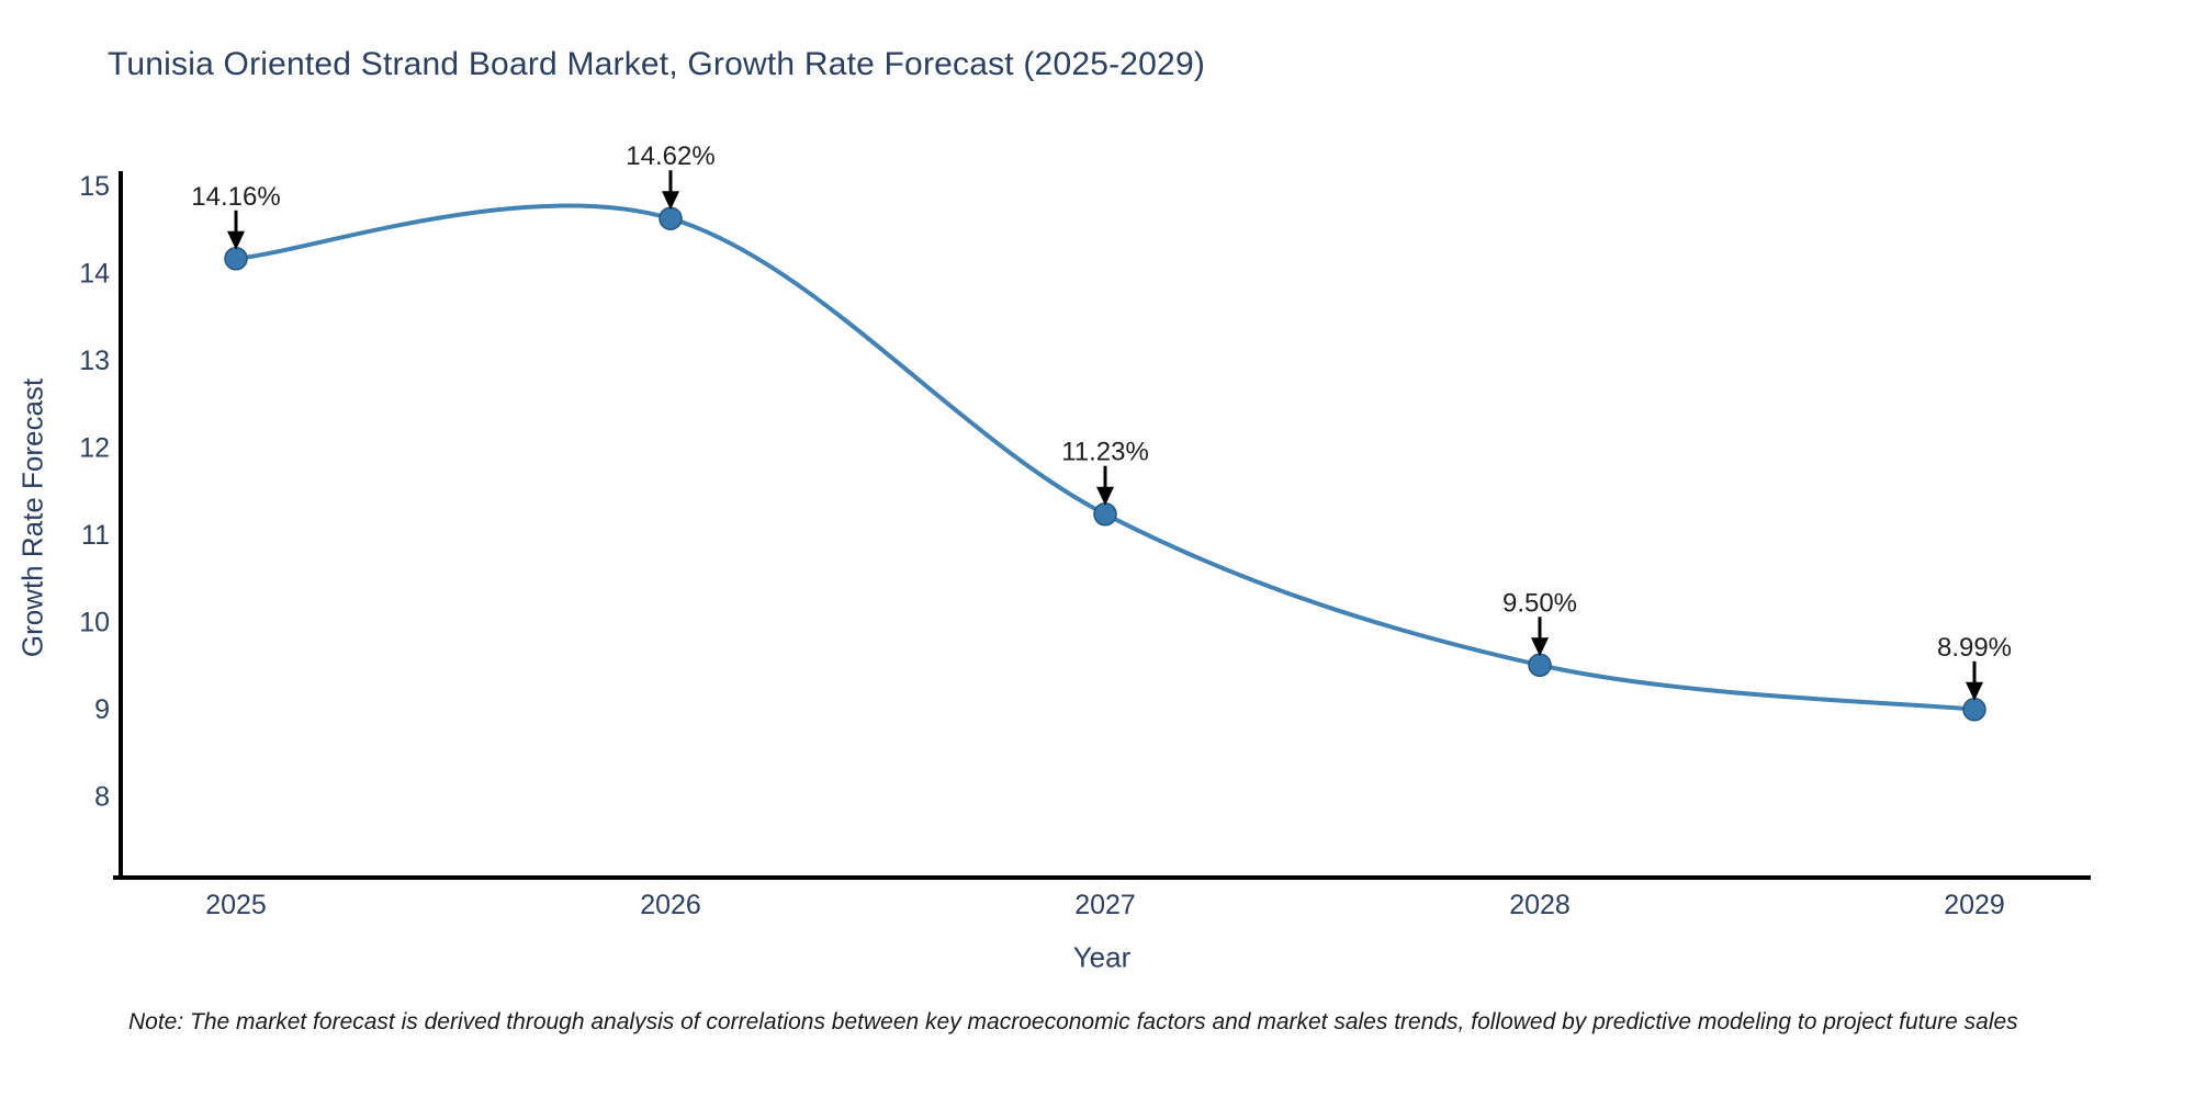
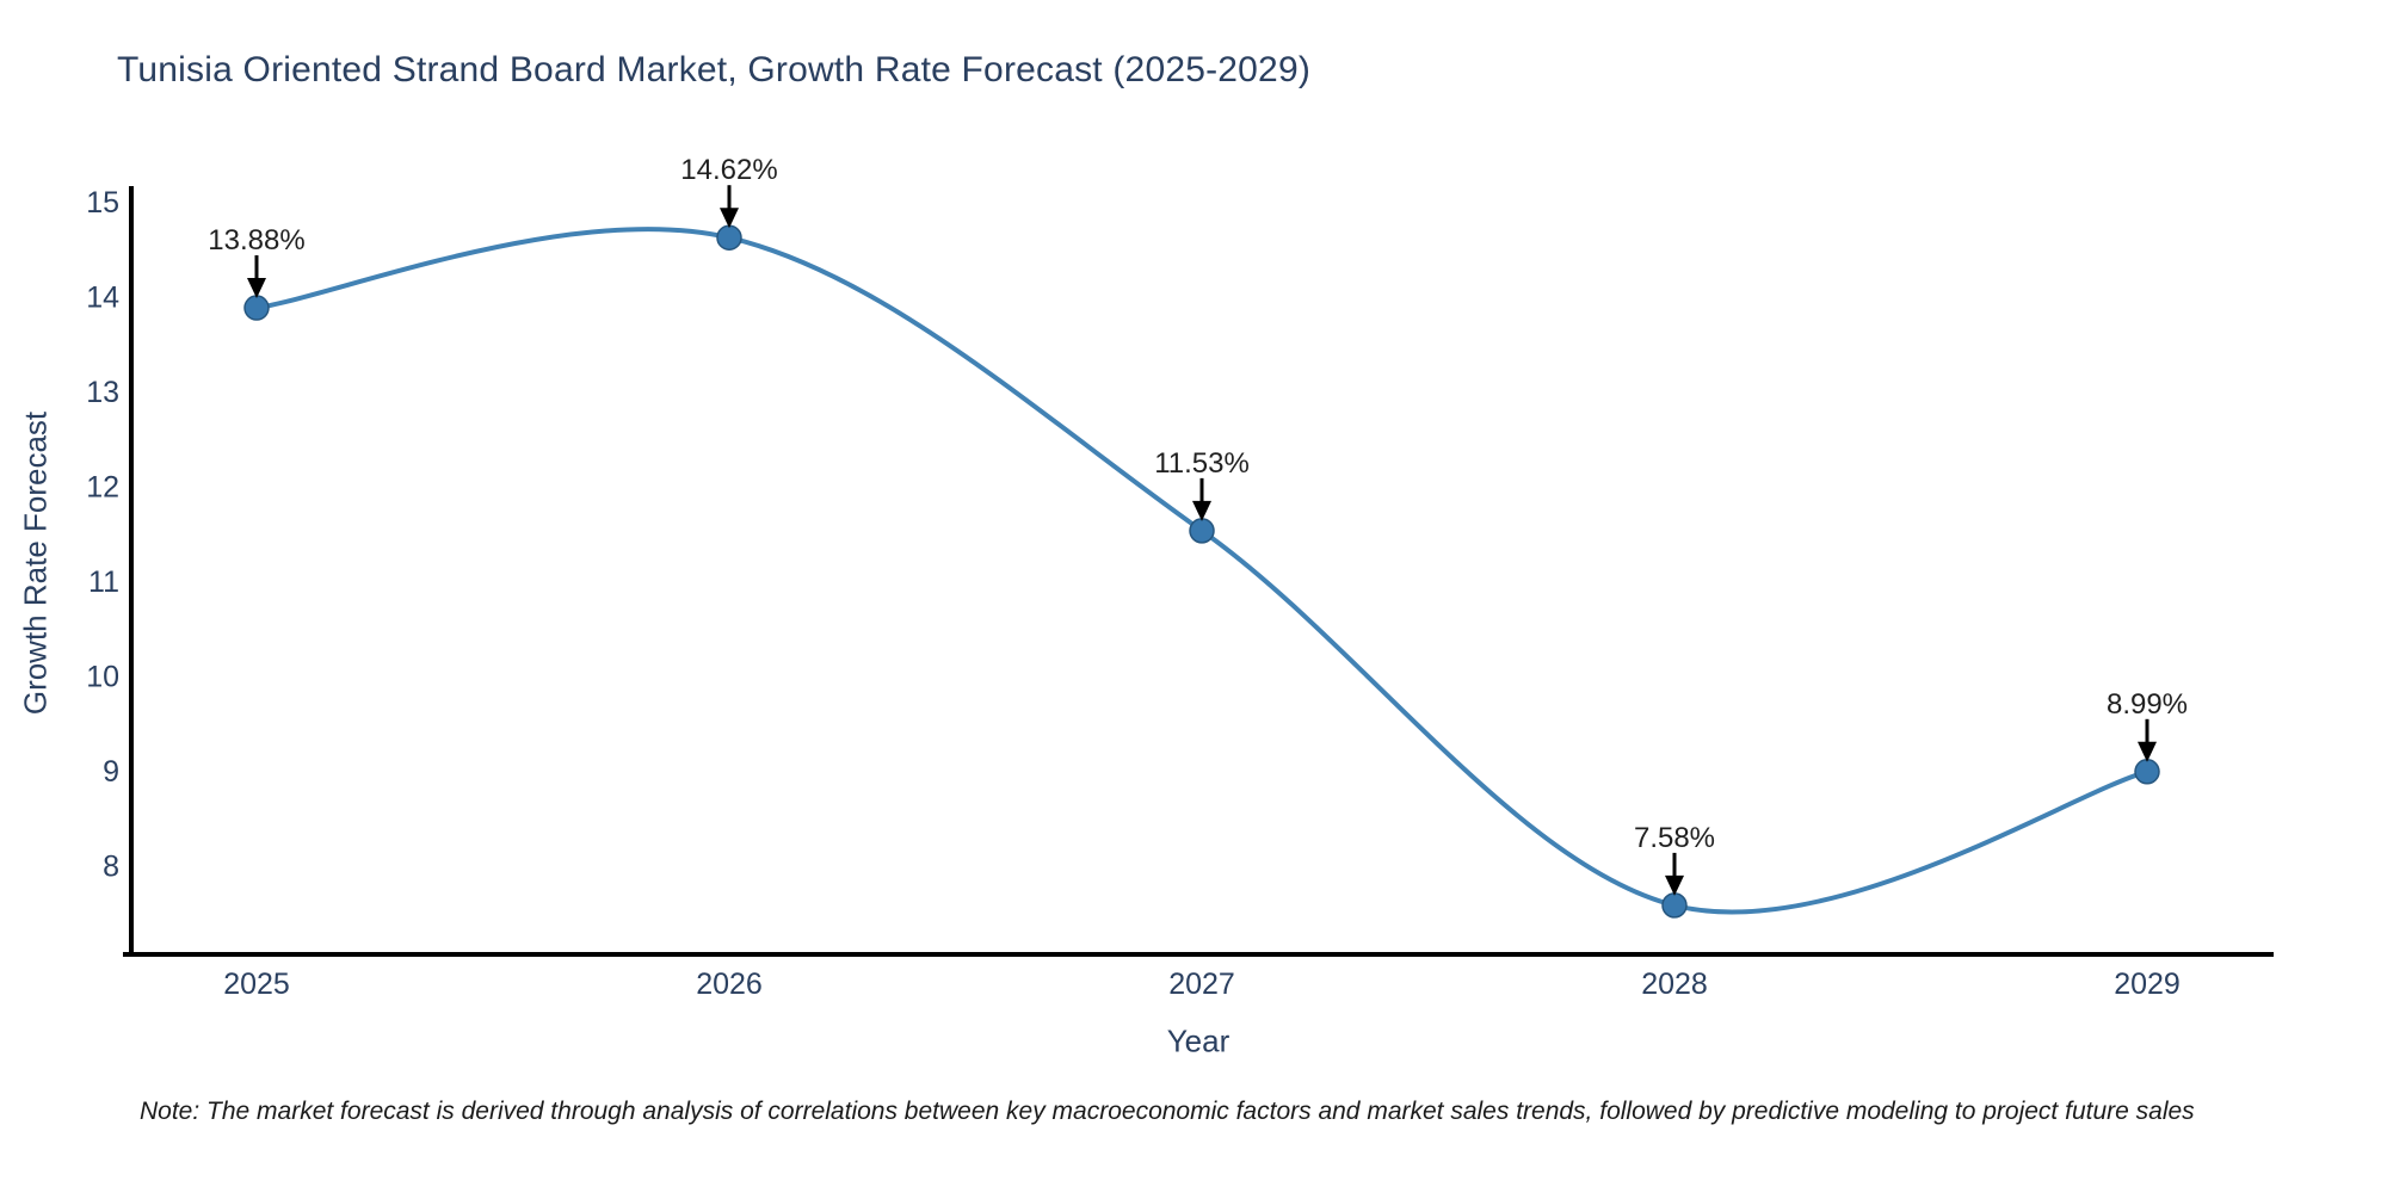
2025: 14.16% -> 13.88%
2027: 11.23% -> 11.53%
2028: 9.50% -> 7.58%
